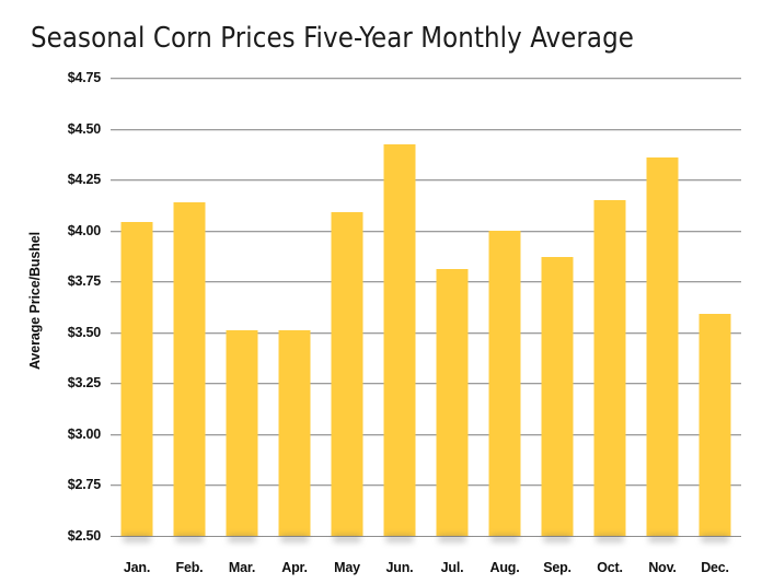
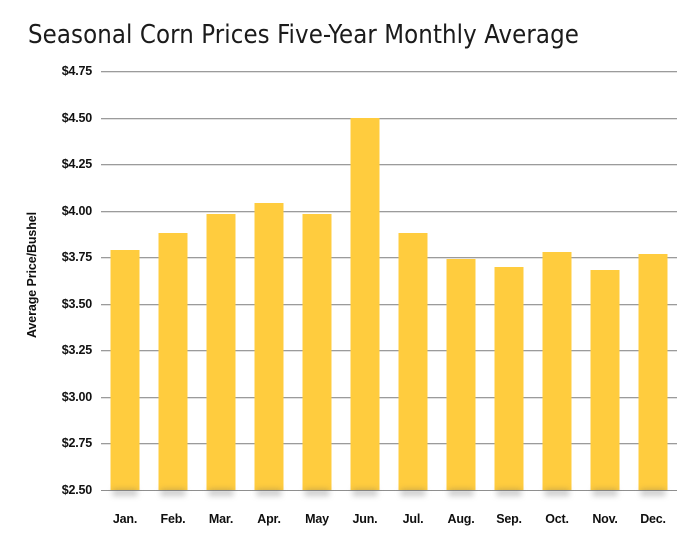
Jan.: $4.04 -> $3.79
Feb.: $4.14 -> $3.88
Mar.: $3.51 -> $3.98
Apr.: $3.51 -> $4.04
May: $4.09 -> $3.98
Jun.: $4.42 -> $4.50
Jul.: $3.81 -> $3.88
Aug.: $4.00 -> $3.74
Sep.: $3.87 -> $3.70
Oct.: $4.15 -> $3.78
Nov.: $4.36 -> $3.68
Dec.: $3.59 -> $3.77
